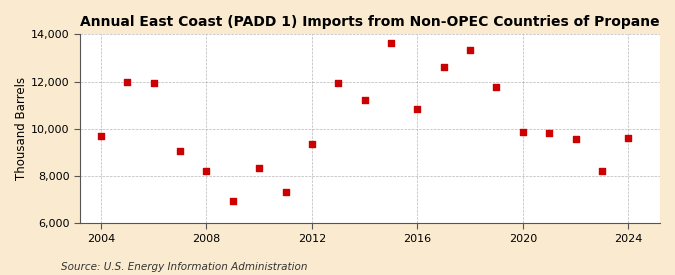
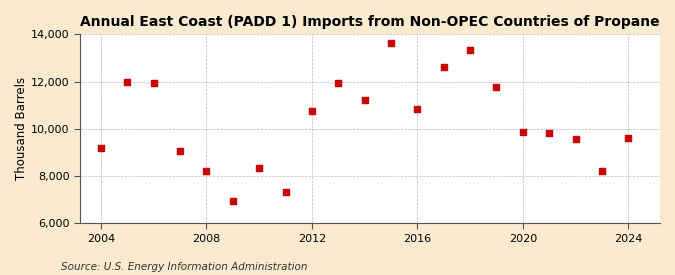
2004: 9,700 -> 9,200
2012: 9,350 -> 10,750
